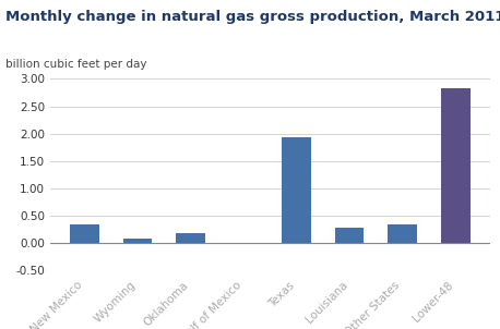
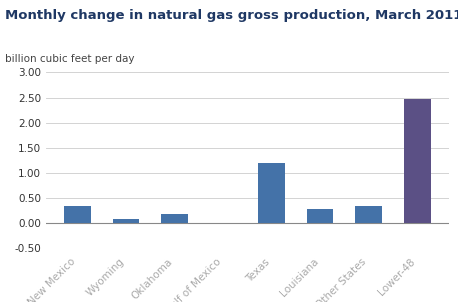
Texas: 1.94 -> 1.20
Lower-48: 2.82 -> 2.48
